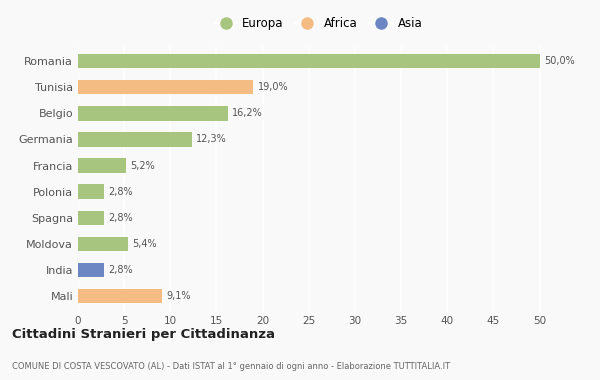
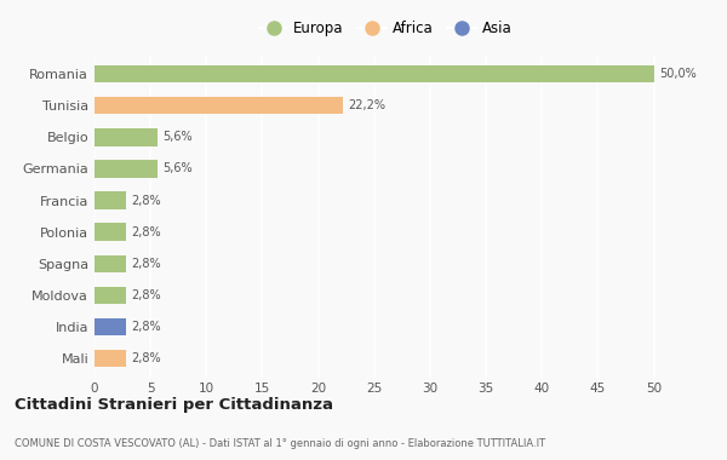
Tunisia: 19,0% -> 22,2%
Belgio: 16,2% -> 5,6%
Germania: 12,3% -> 5,6%
Francia: 5,2% -> 2,8%
Moldova: 5,4% -> 2,8%
Mali: 9,1% -> 2,8%
